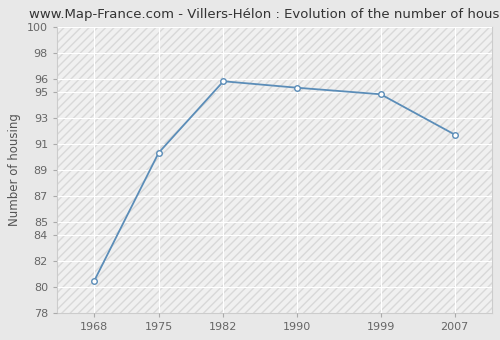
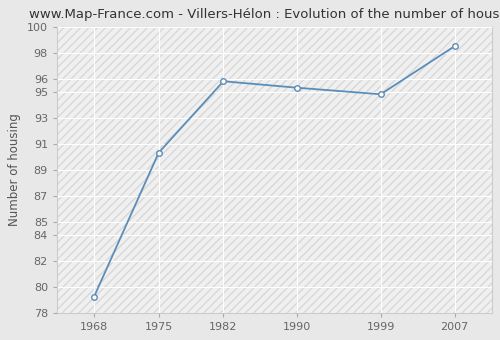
1968: 80.4 -> 79.2
2007: 91.7 -> 98.5
